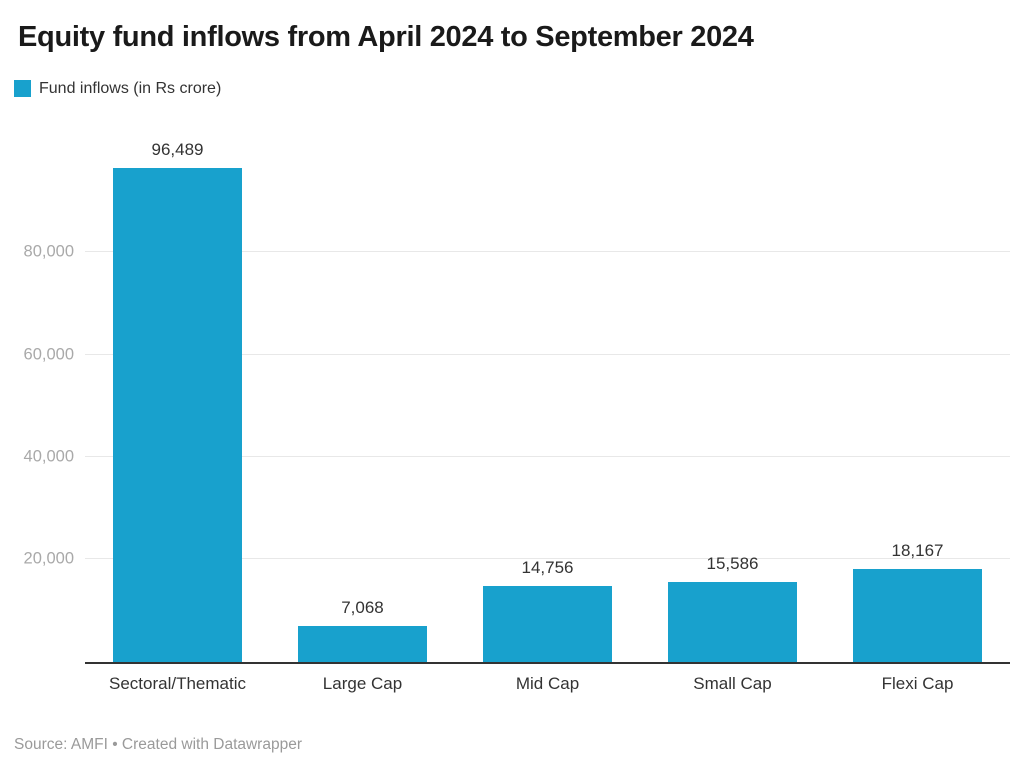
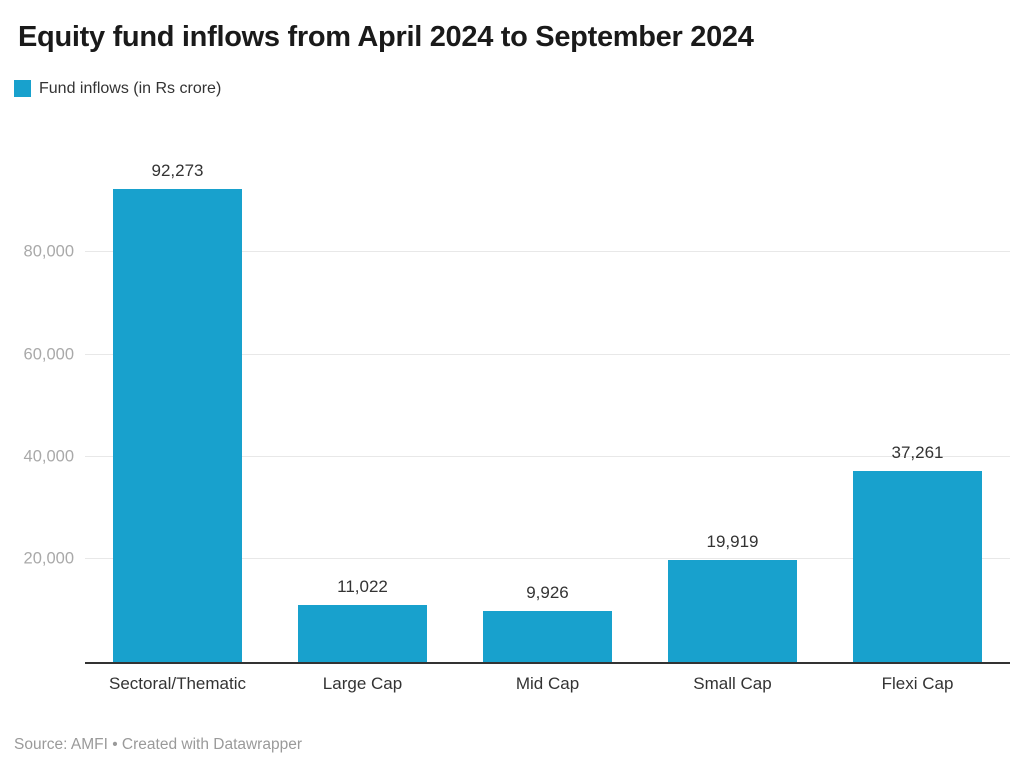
Sectoral/Thematic: 96,489 -> 92,273
Large Cap: 7,068 -> 11,022
Mid Cap: 14,756 -> 9,926
Small Cap: 15,586 -> 19,919
Flexi Cap: 18,167 -> 37,261
